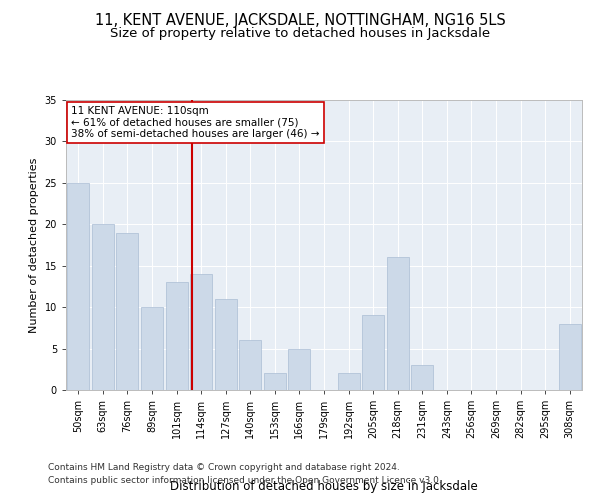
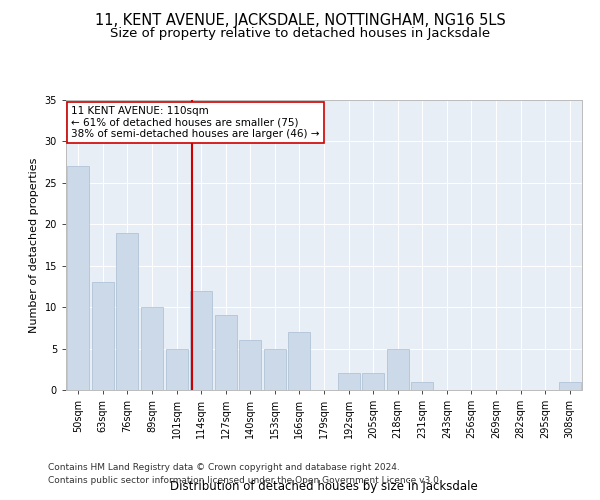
50sqm: 25 -> 27
63sqm: 20 -> 13
101sqm: 13 -> 5
114sqm: 14 -> 12
127sqm: 11 -> 9
153sqm: 2 -> 5
166sqm: 5 -> 7
205sqm: 9 -> 2
218sqm: 16 -> 5
231sqm: 3 -> 1
308sqm: 8 -> 1
